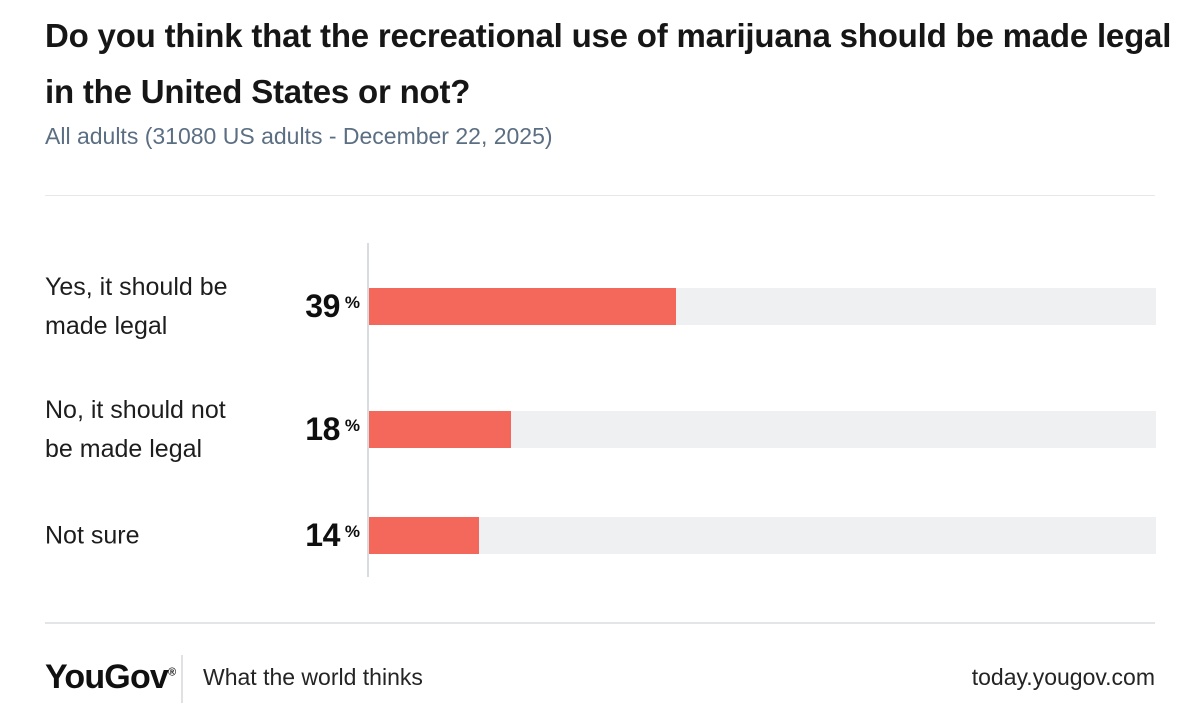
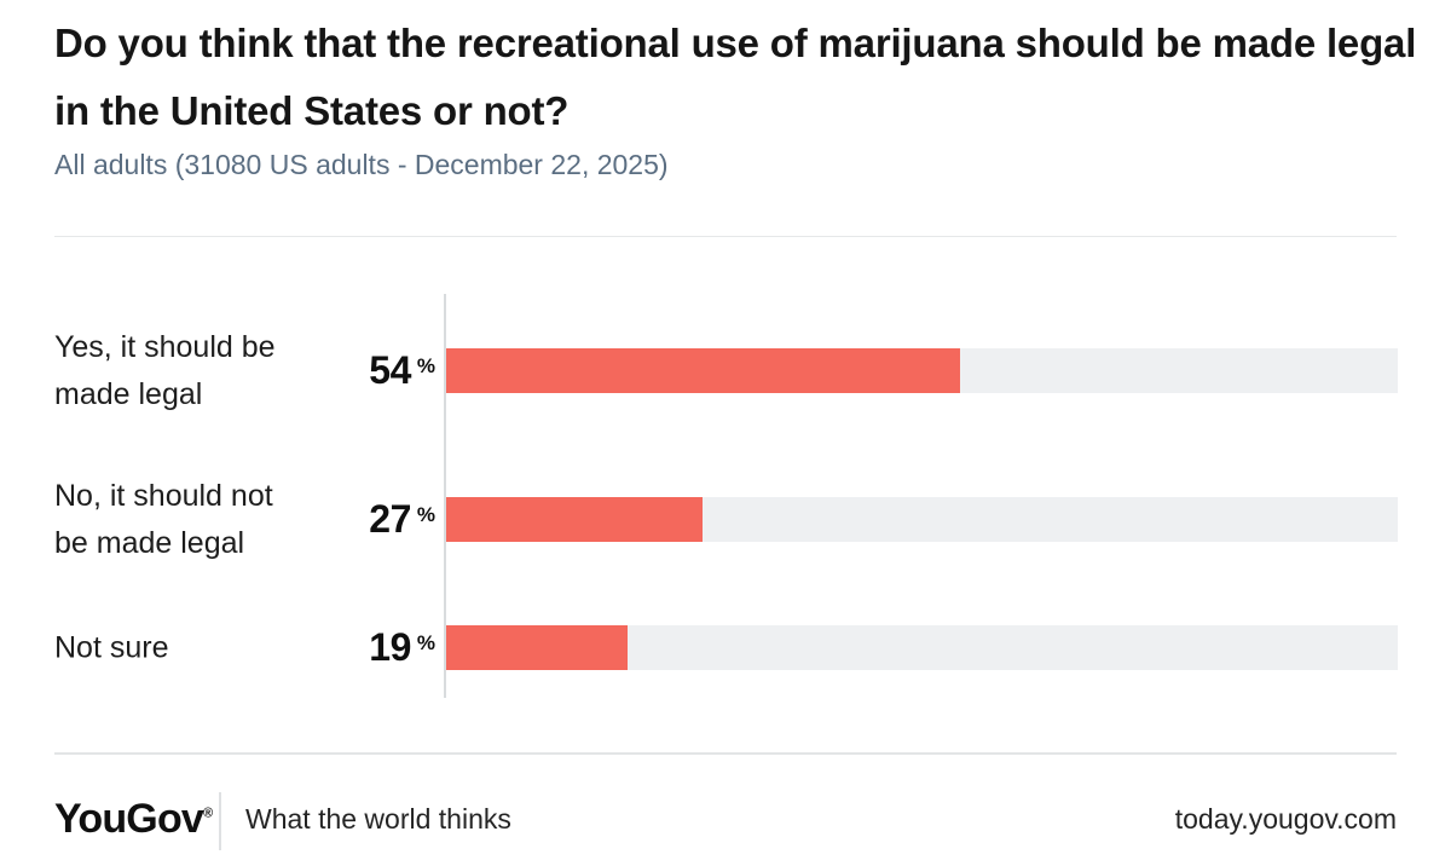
Yes, it should be made legal: 39 -> 54
No, it should not be made legal: 18 -> 27
Not sure: 14 -> 19
